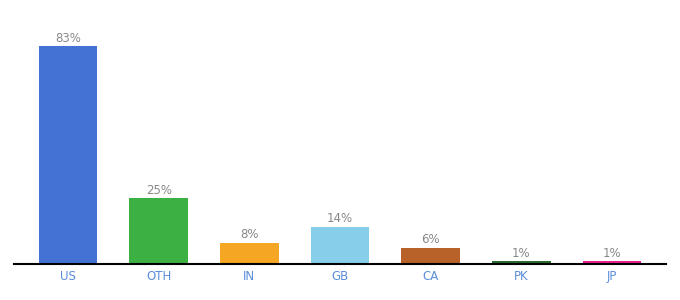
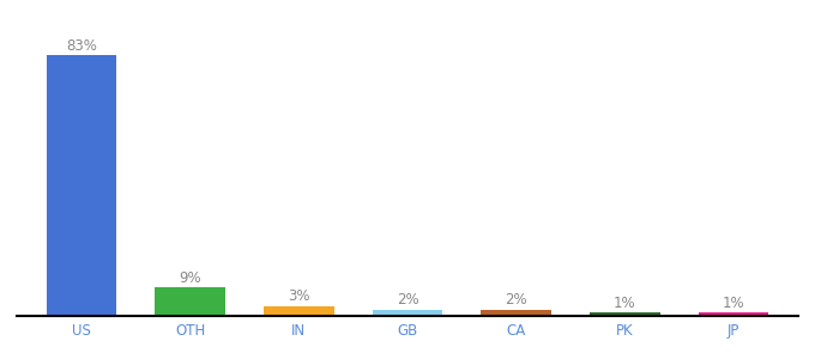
OTH: 25% -> 9%
IN: 8% -> 3%
GB: 14% -> 2%
CA: 6% -> 2%
